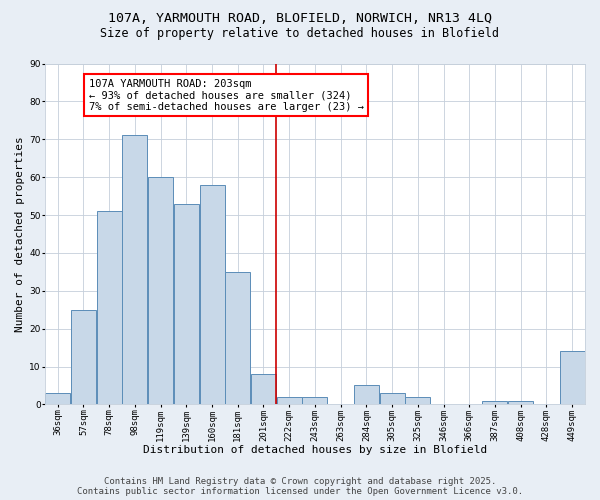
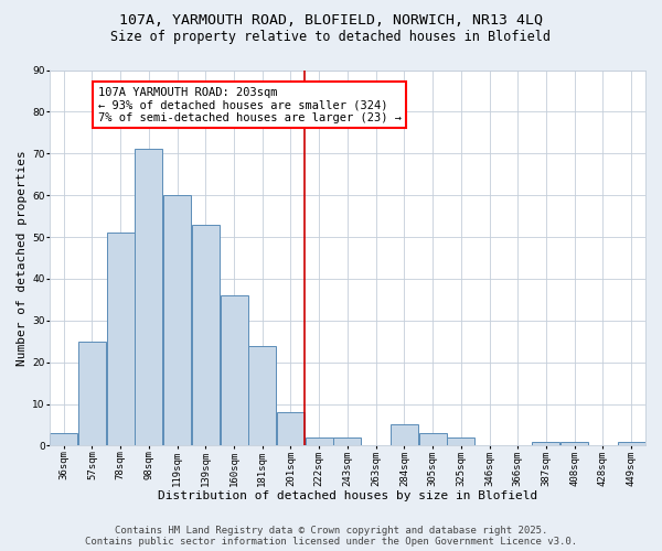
160sqm: 58 -> 36
181sqm: 35 -> 24
449sqm: 14 -> 1
